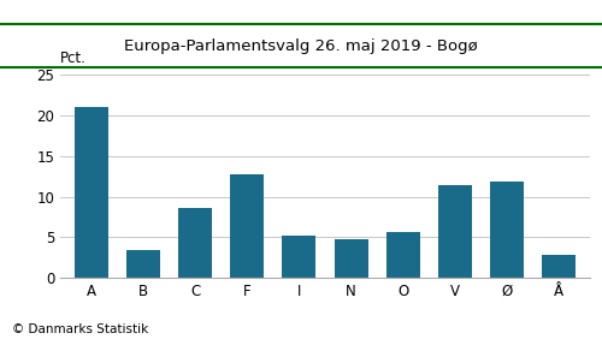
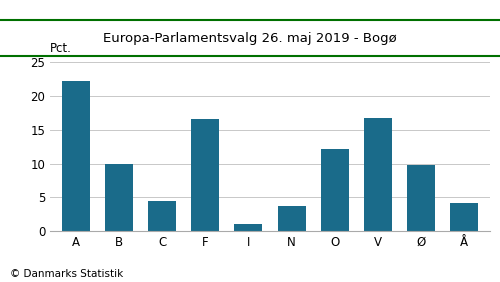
A: 21.0 -> 22.2
B: 3.4 -> 9.9
C: 8.6 -> 4.5
F: 12.8 -> 16.6
I: 5.2 -> 1.0
N: 4.8 -> 3.7
O: 5.6 -> 12.2
V: 11.4 -> 16.7
Ø: 11.8 -> 9.8
Å: 2.8 -> 4.1
